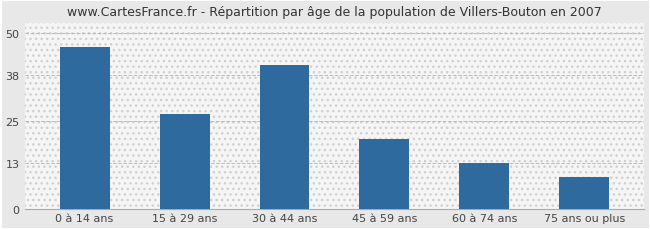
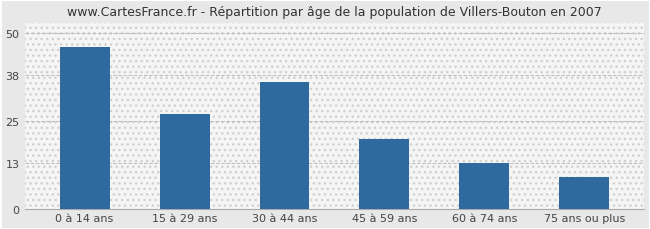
30 à 44 ans: 41 -> 36
